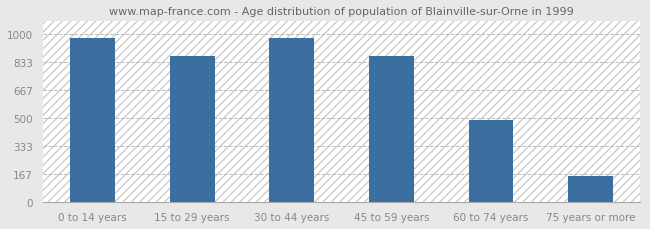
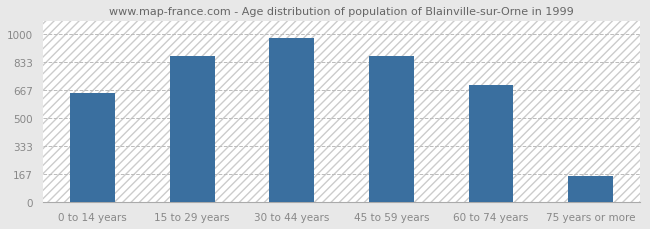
0 to 14 years: 980 -> 650
60 to 74 years: 490 -> 700
